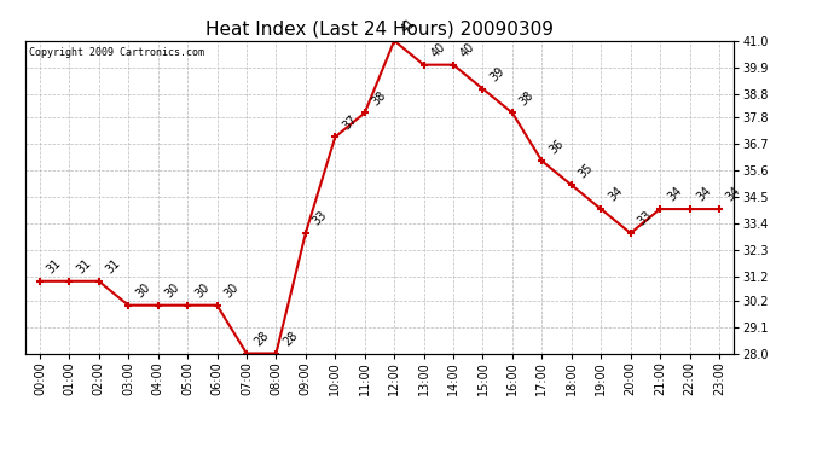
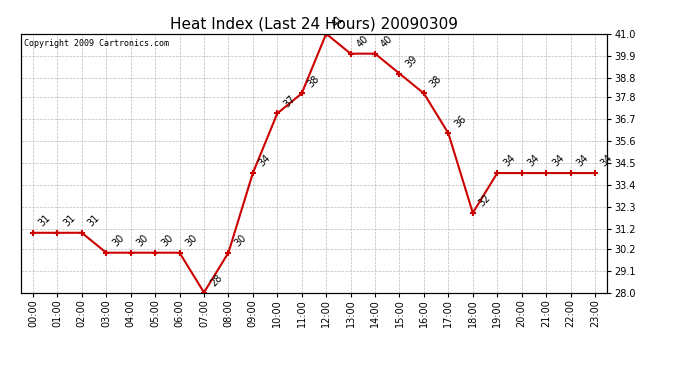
08:00: 28 -> 30
09:00: 33 -> 34
18:00: 35 -> 32
20:00: 33 -> 34
